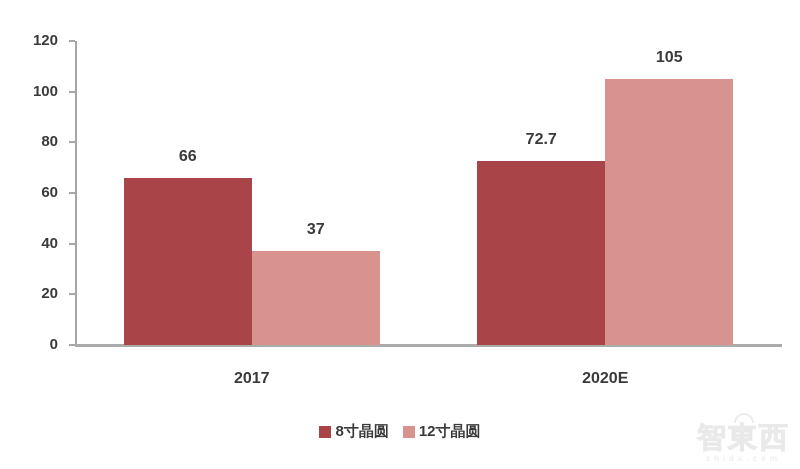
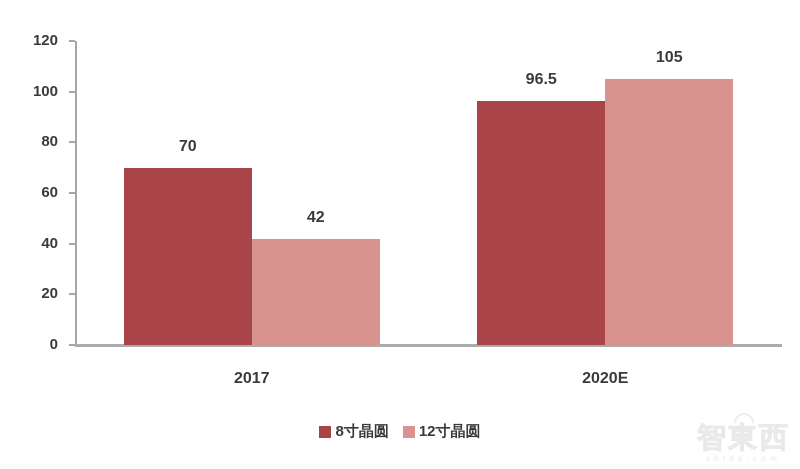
8寸晶圆/2017: 66 -> 70
12寸晶圆/2017: 37 -> 42
8寸晶圆/2020E: 72.7 -> 96.5
